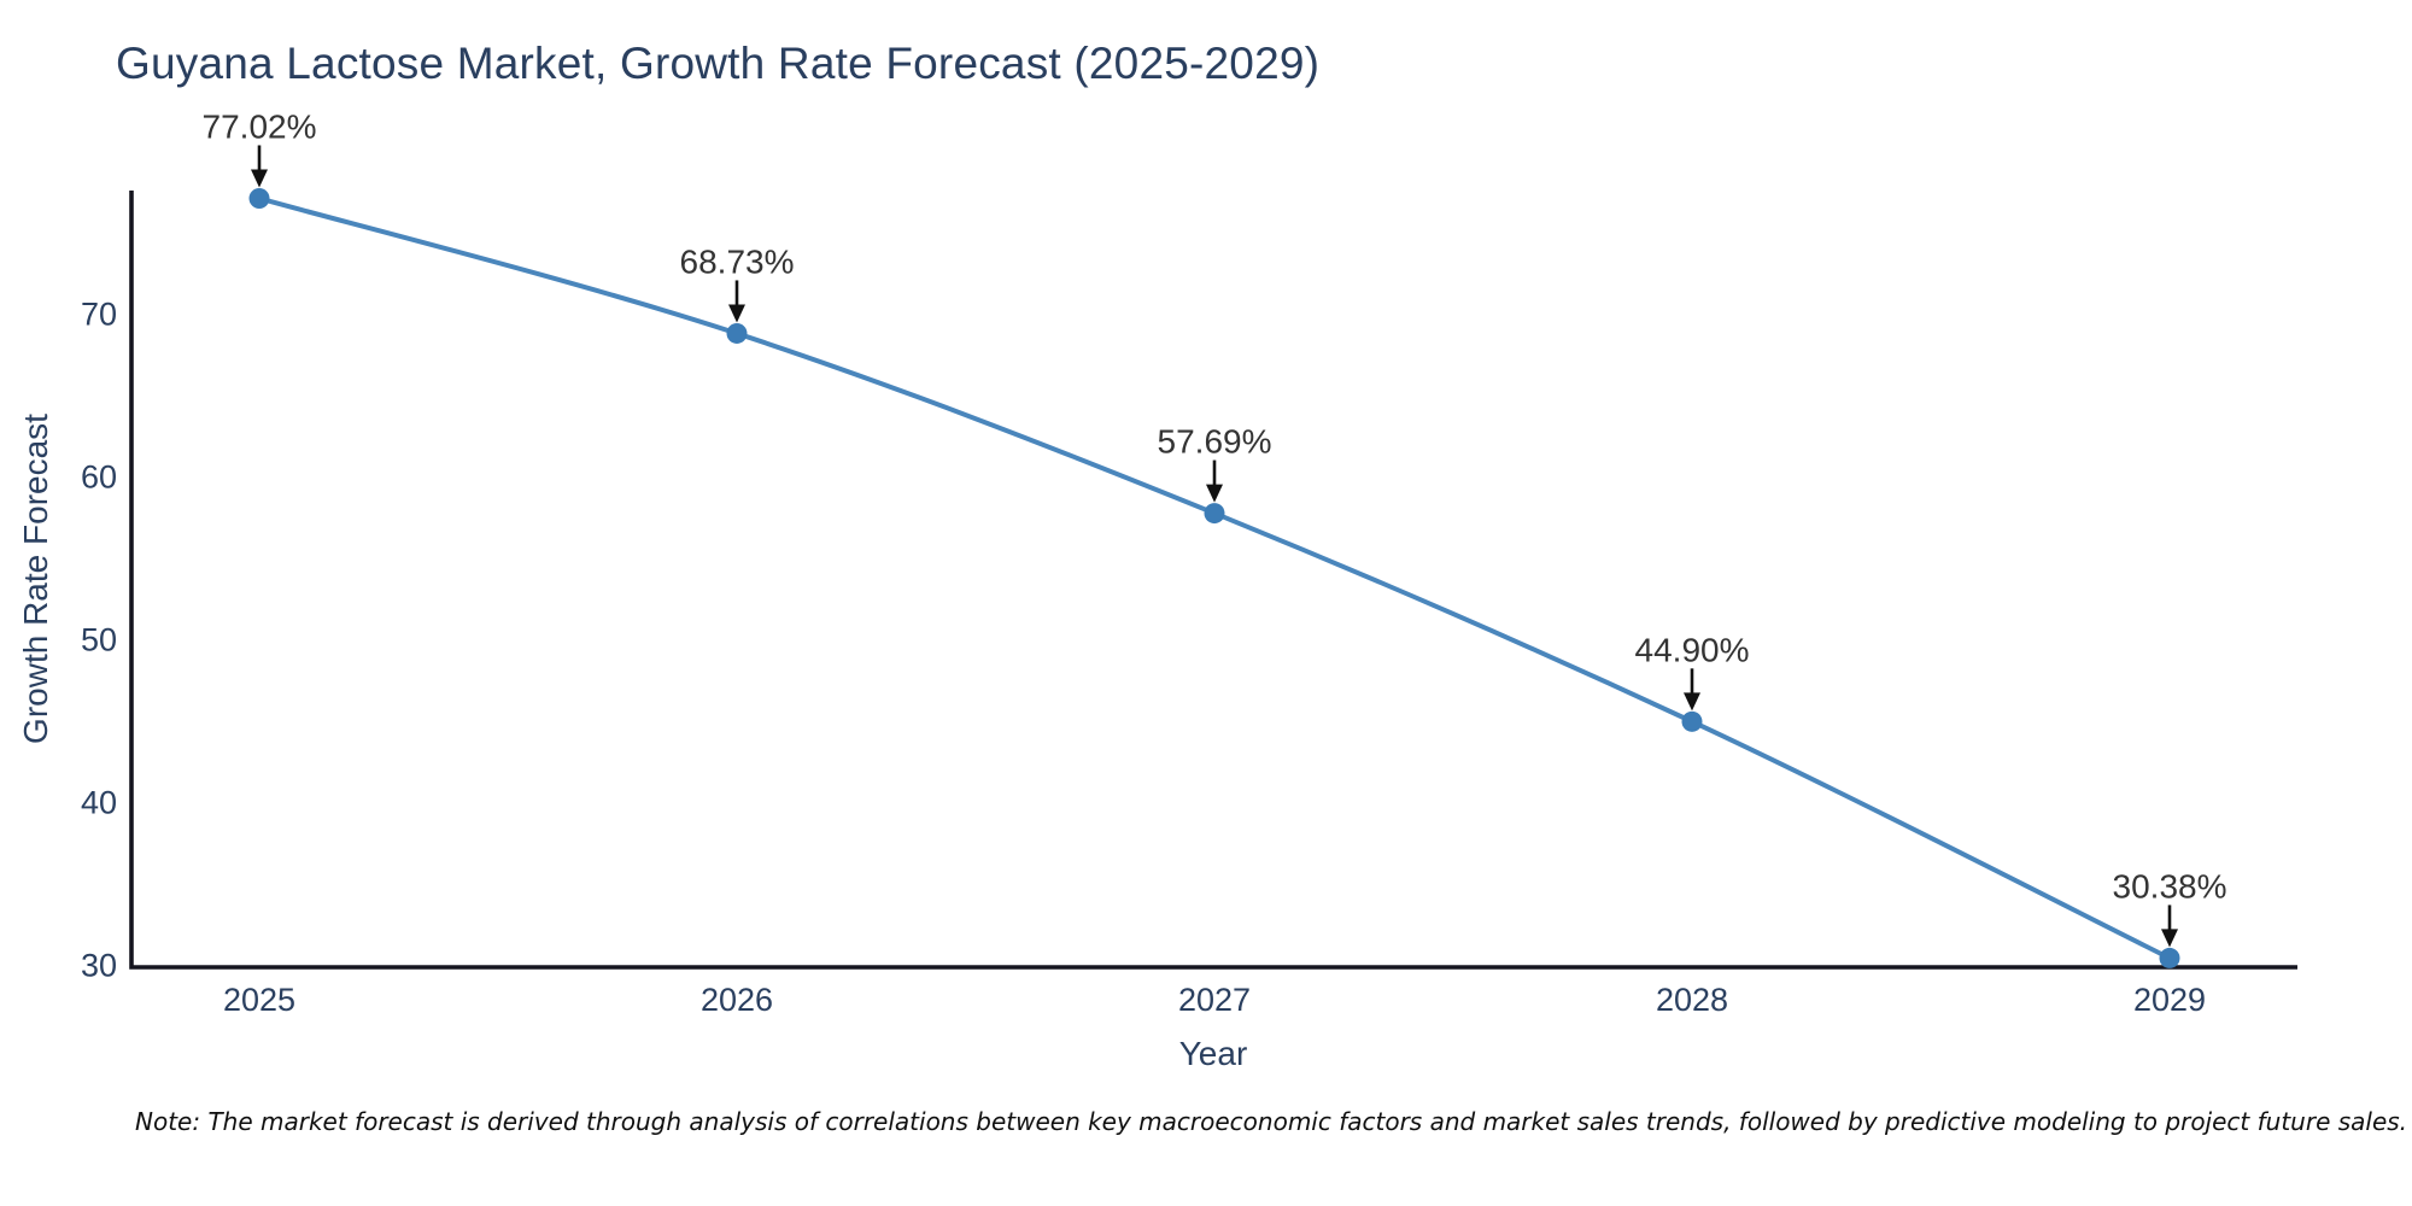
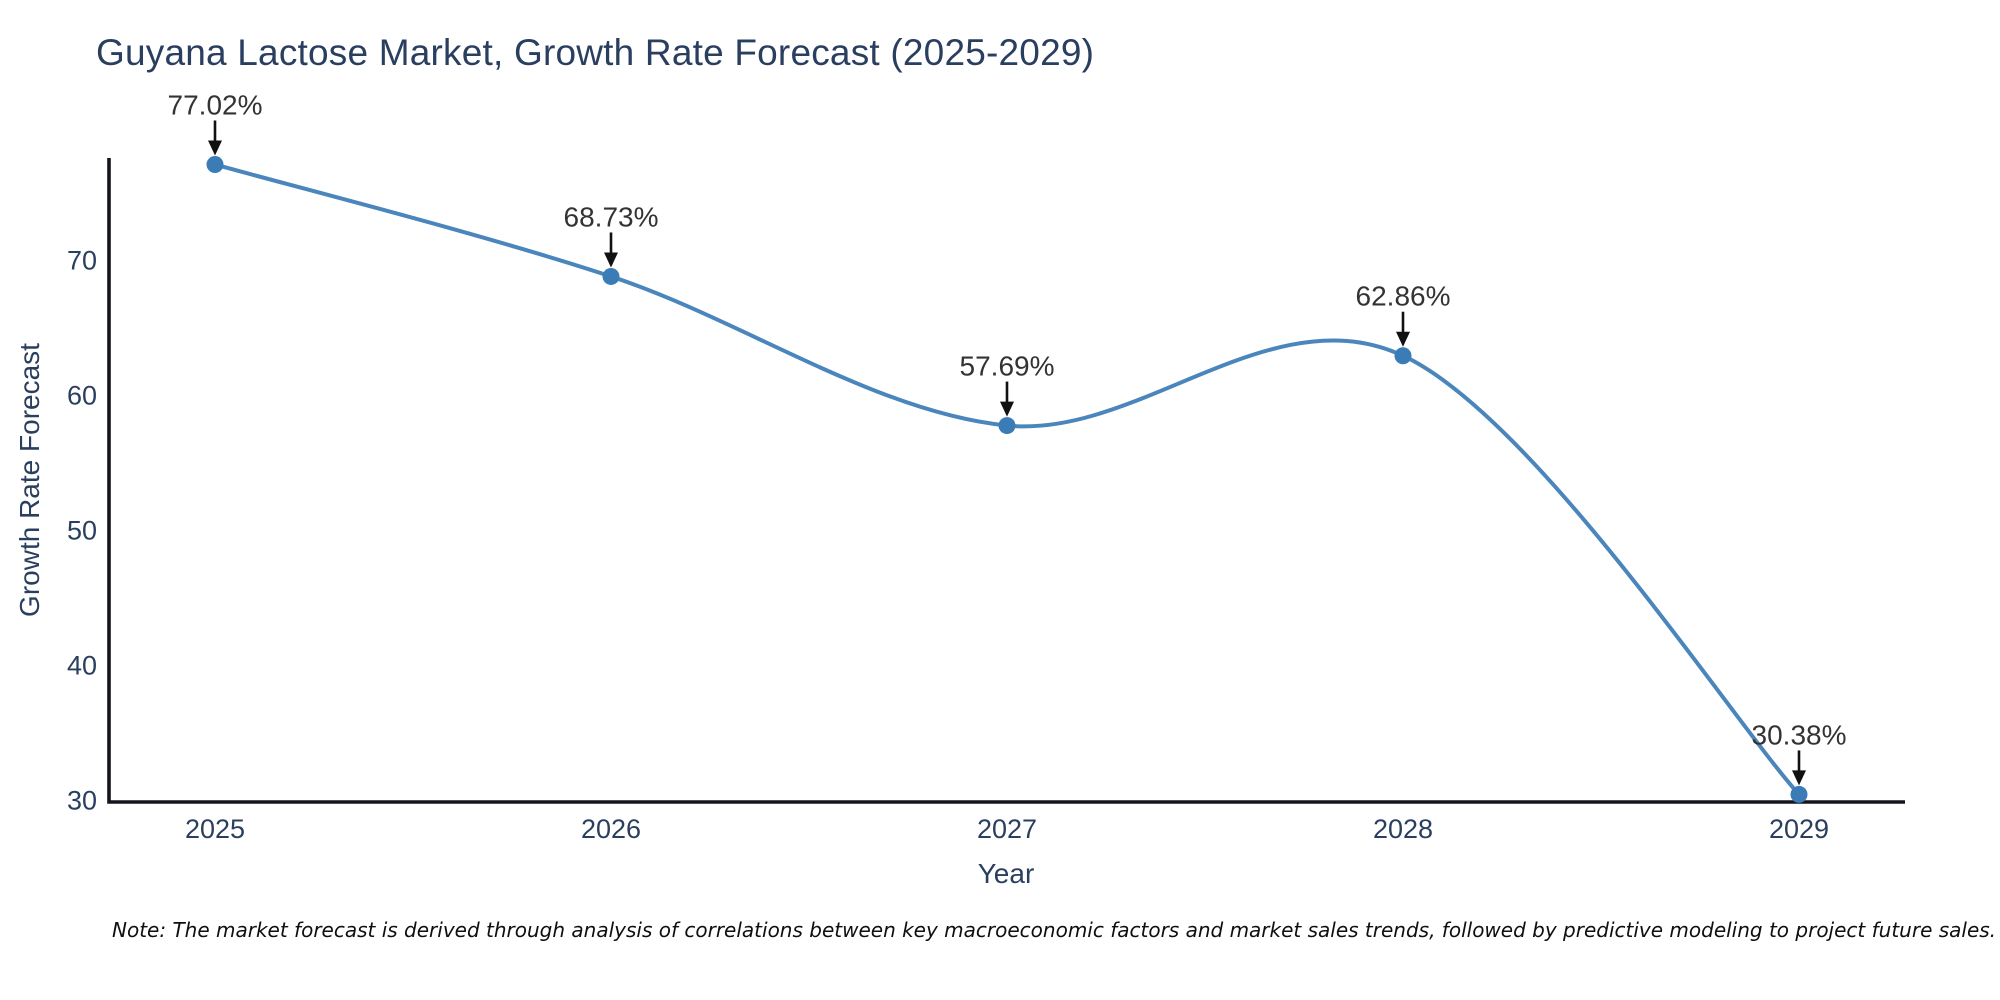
2028: 44.90% -> 62.86%
